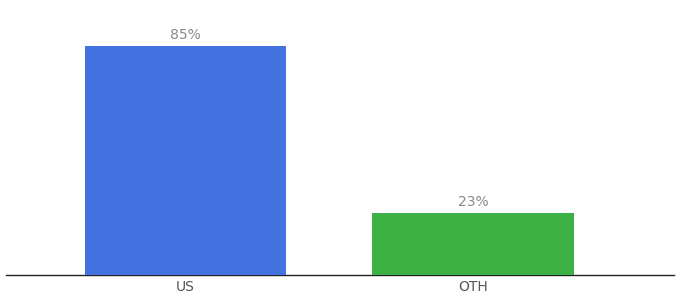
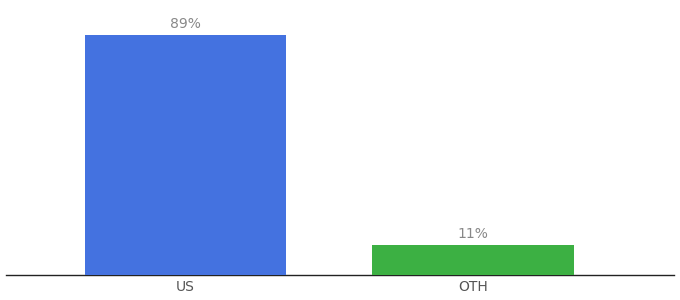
US: 85% -> 89%
OTH: 23% -> 11%
